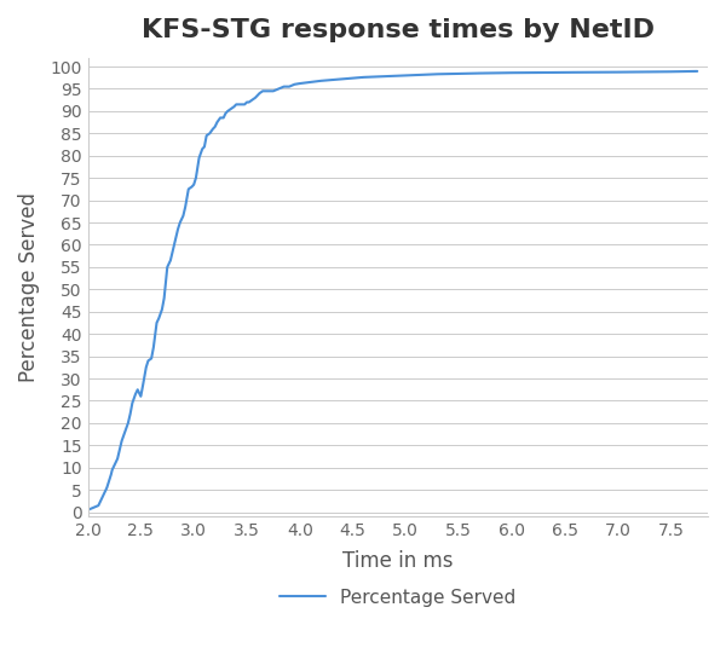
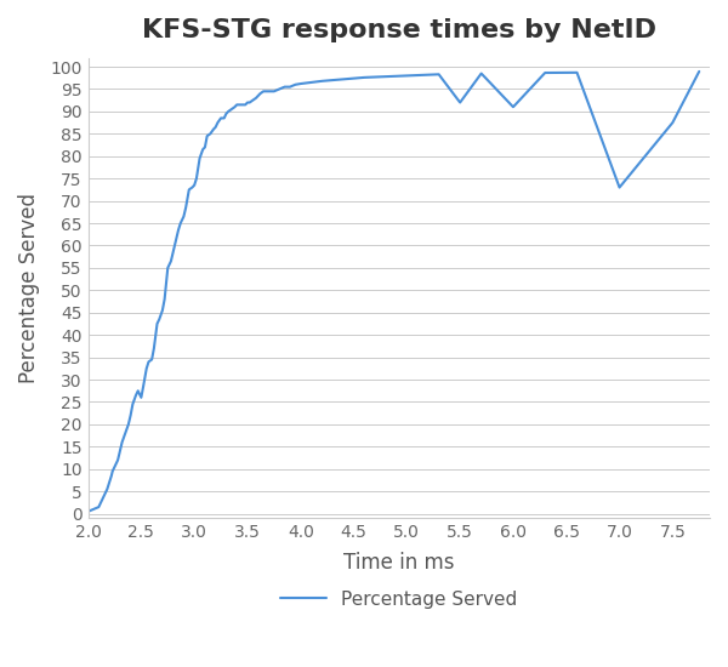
5.5: 98.4 -> 92.0
6.0: 98.6 -> 91.0
7.0: 98.8 -> 73.0
7.5: 98.8 -> 87.5
